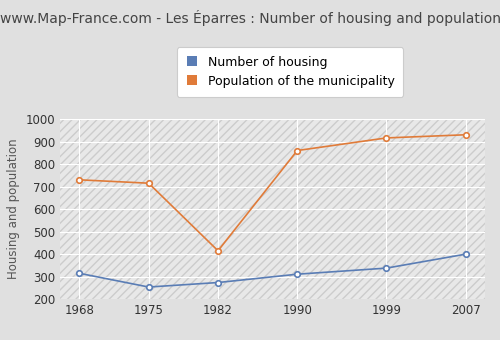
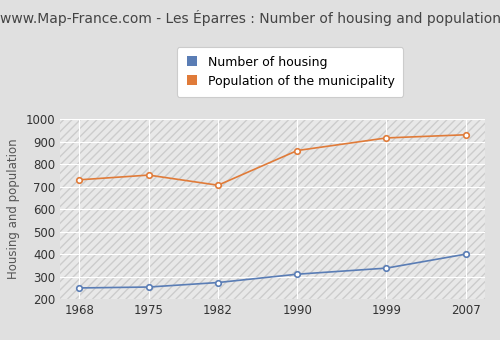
Number of housing/1968: 315 -> 250
Population of the municipality/1975: 715 -> 751
Population of the municipality/1982: 415 -> 706
